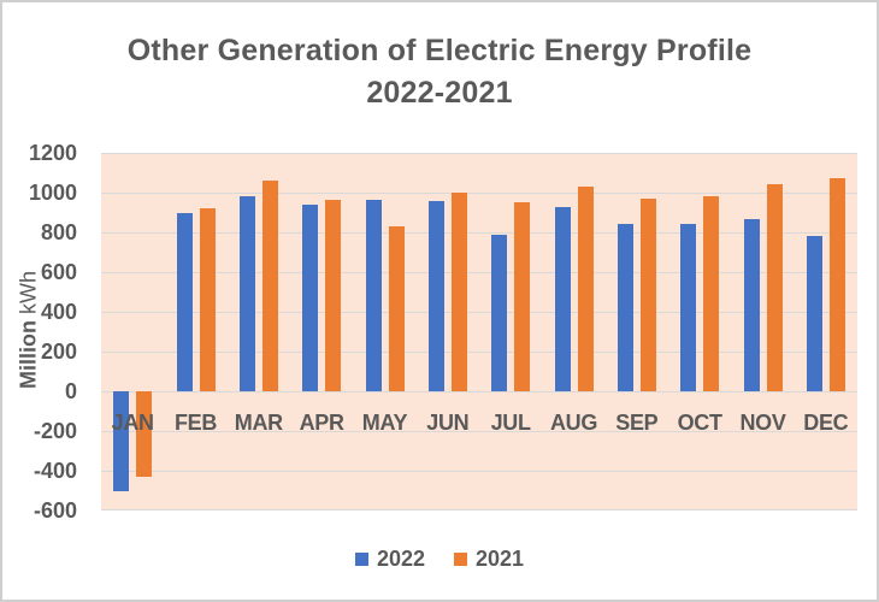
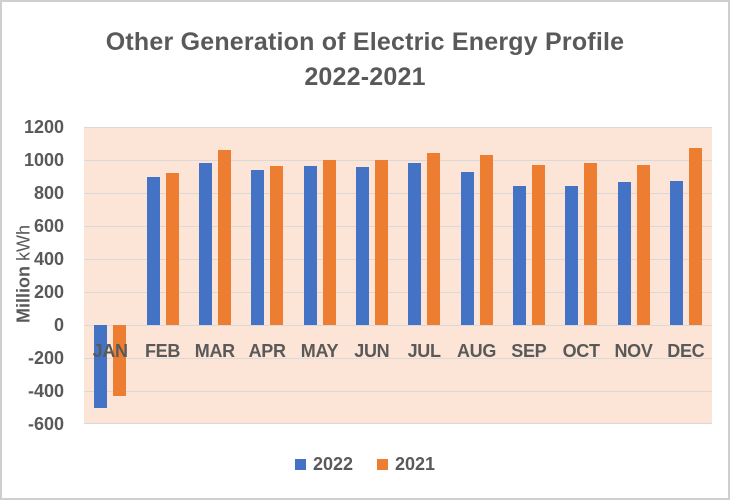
2021/MAY: 830 -> 1000
2022/JUL: 790 -> 980
2021/JUL: 950 -> 1040
2021/NOV: 1040 -> 970
2022/DEC: 780 -> 880
